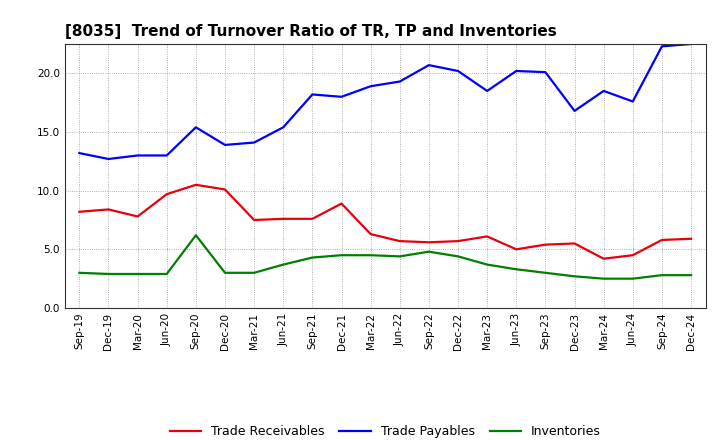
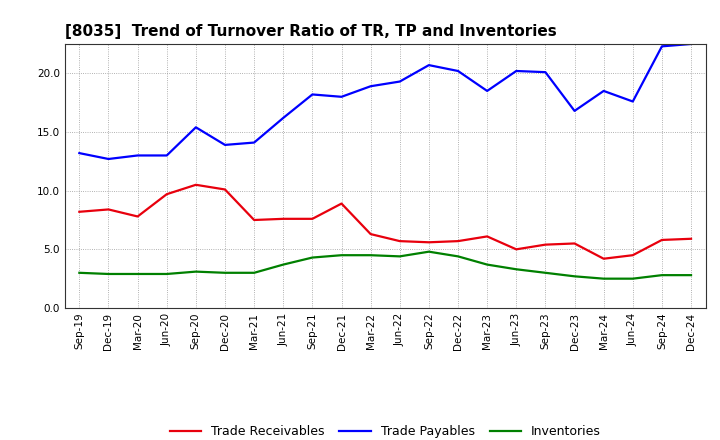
Inventories/Sep-20: 6.2 -> 3.1
Trade Payables/Jun-21: 15.4 -> 16.2
